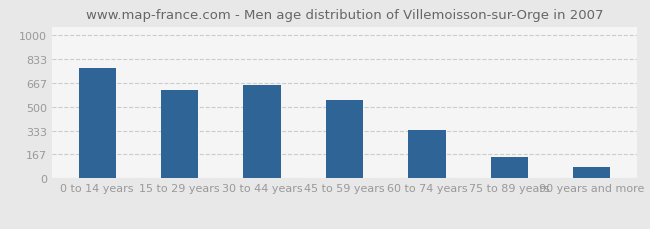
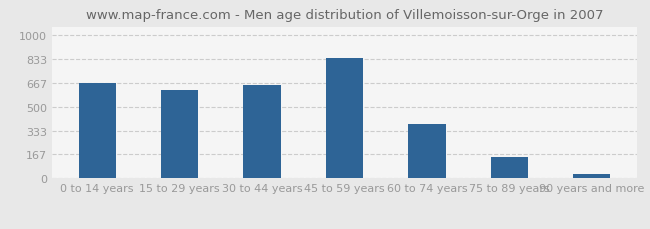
0 to 14 years: 770 -> 670
45 to 59 years: 550 -> 840
60 to 74 years: 340 -> 380
90 years and more: 80 -> 30
